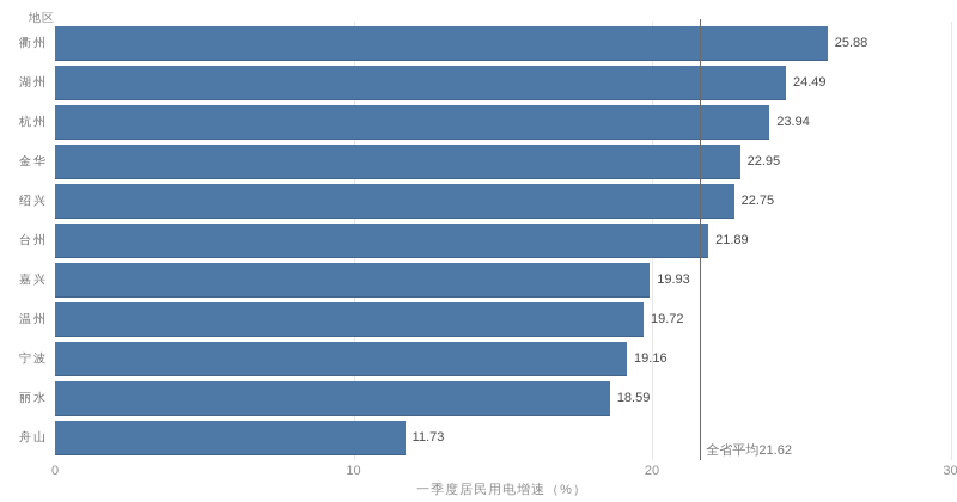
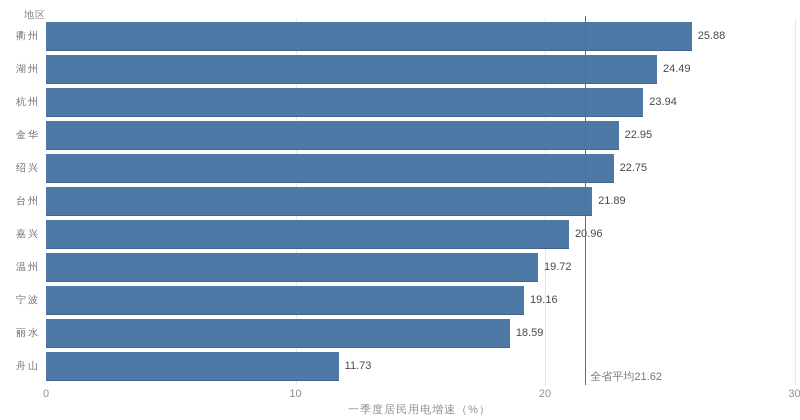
嘉兴: 19.93 -> 20.96
